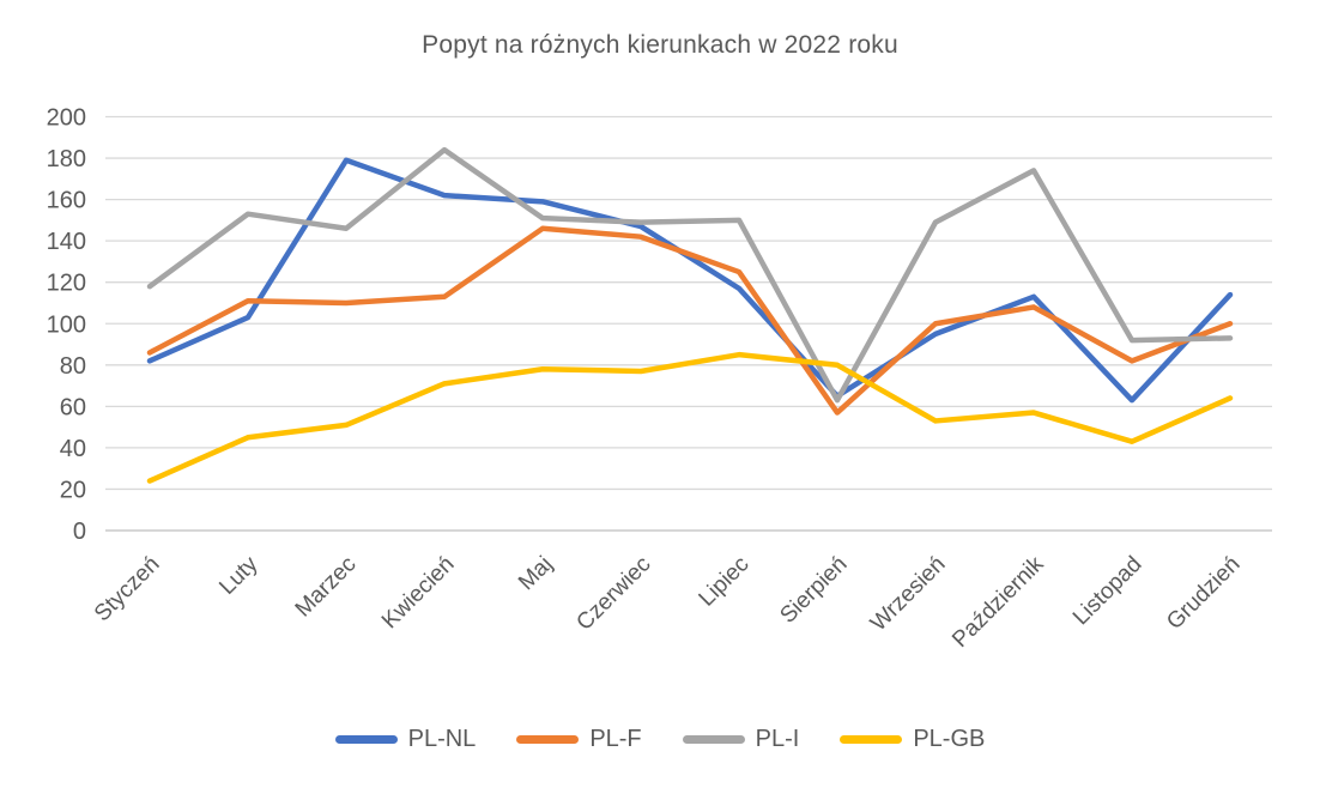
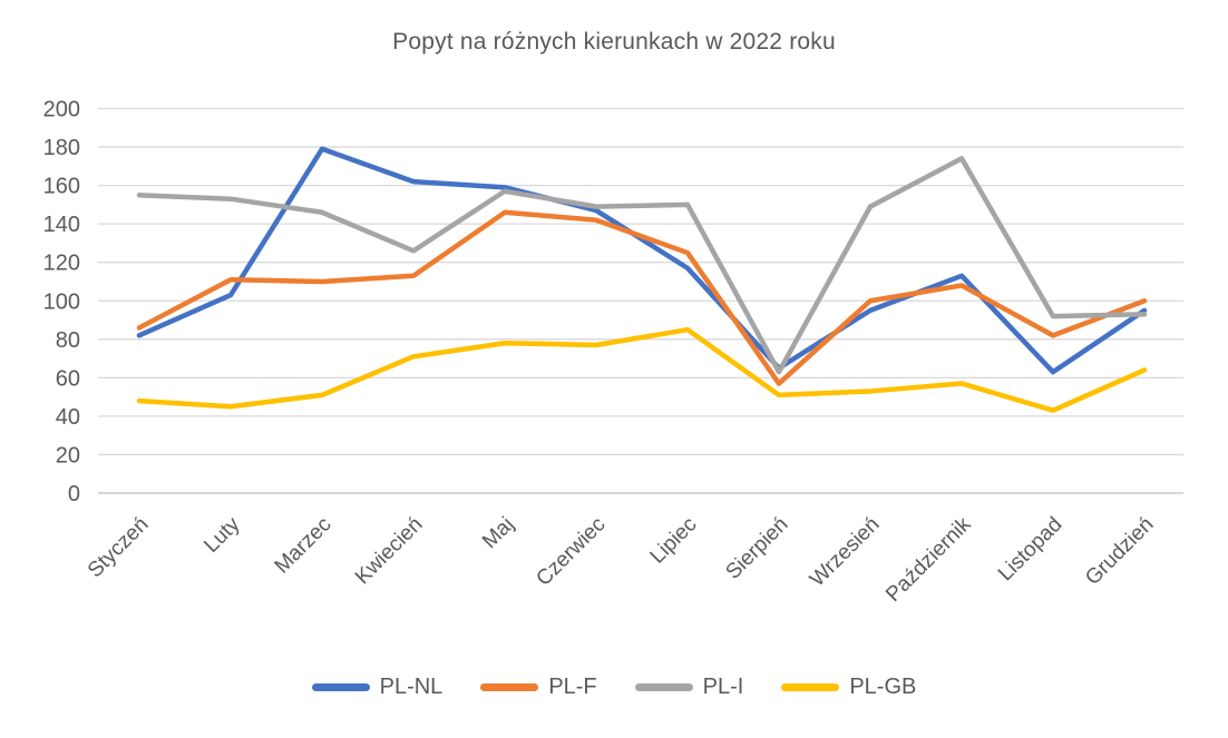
PL-I/Styczeń: 118 -> 155
PL-GB/Styczeń: 24 -> 48
PL-I/Kwiecień: 184 -> 126
PL-I/Maj: 151 -> 157
PL-GB/Sierpień: 80 -> 51
PL-NL/Grudzień: 114 -> 95
